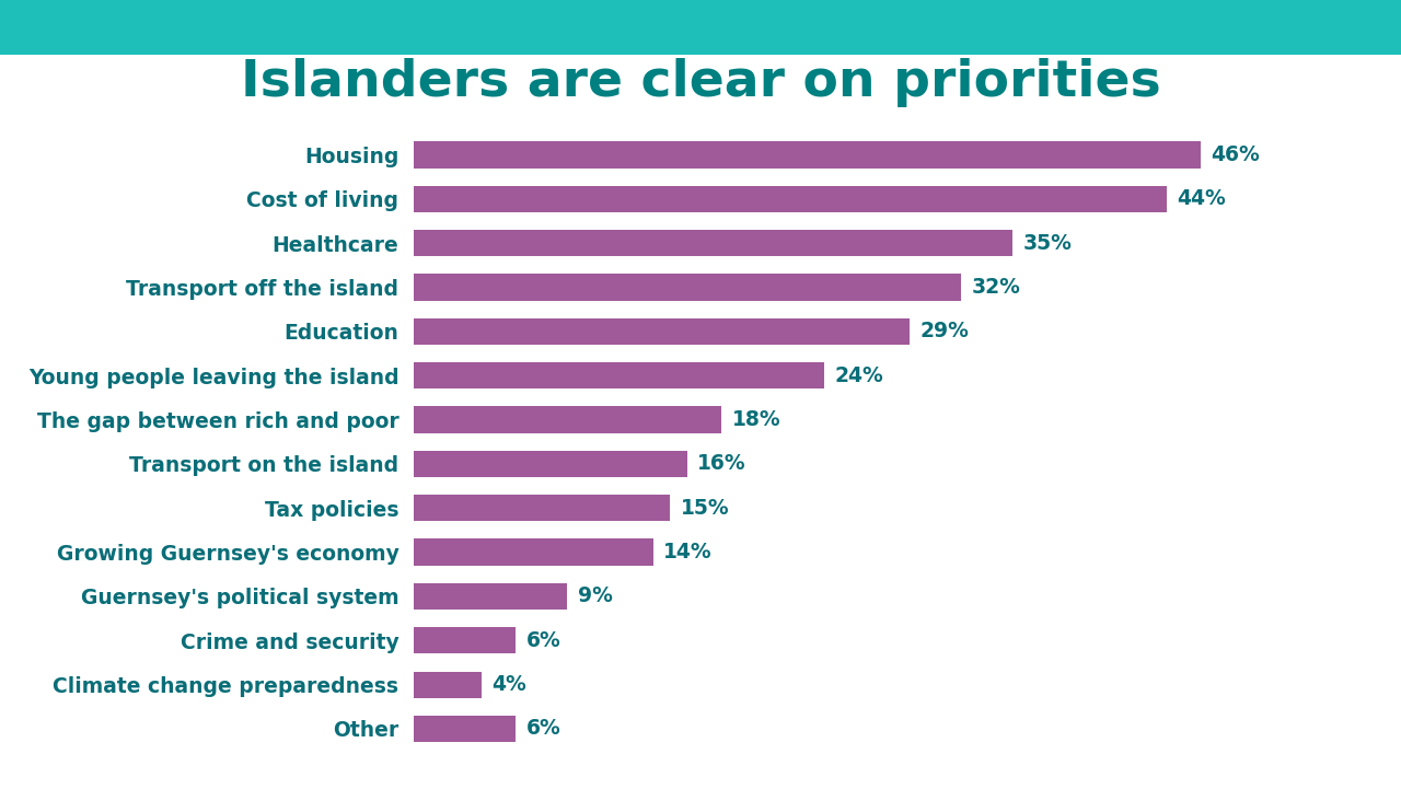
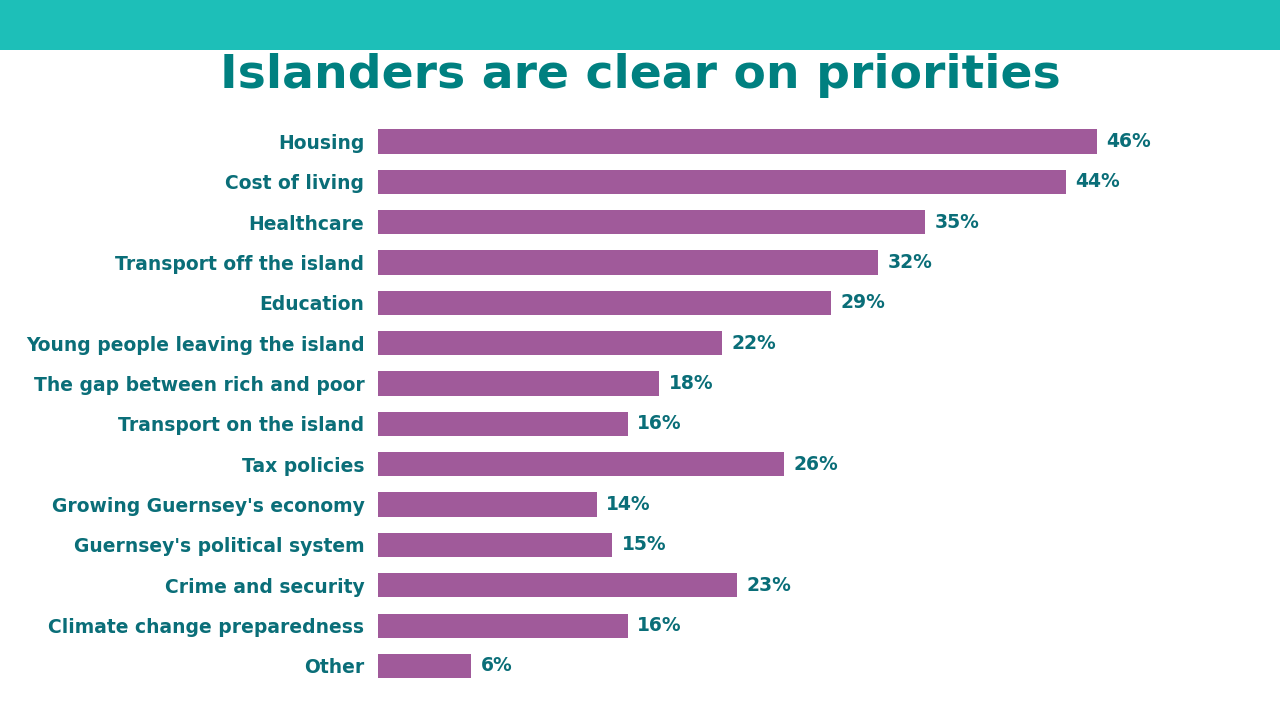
Young people leaving the island: 24% -> 22%
Tax policies: 15% -> 26%
Guernsey's political system: 9% -> 15%
Crime and security: 6% -> 23%
Climate change preparedness: 4% -> 16%
